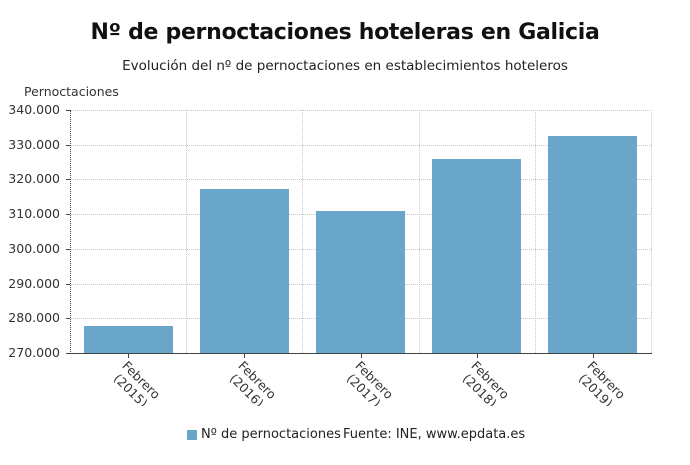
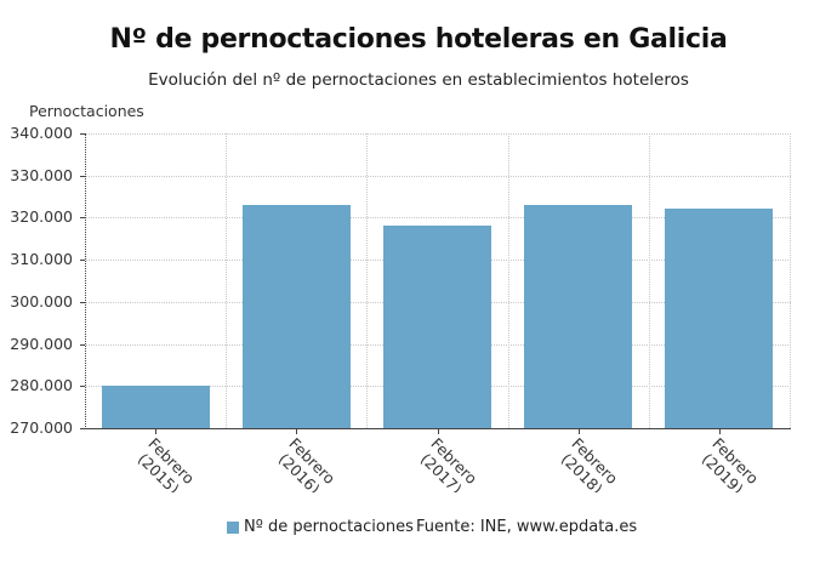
Febrero (2015): 278000 -> 280000
Febrero (2016): 317000 -> 323000
Febrero (2017): 311000 -> 318000
Febrero (2018): 326000 -> 323000
Febrero (2019): 332000 -> 322000
